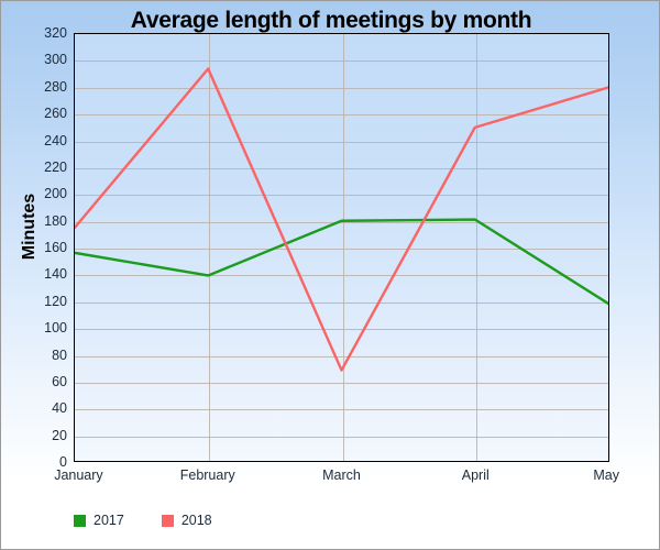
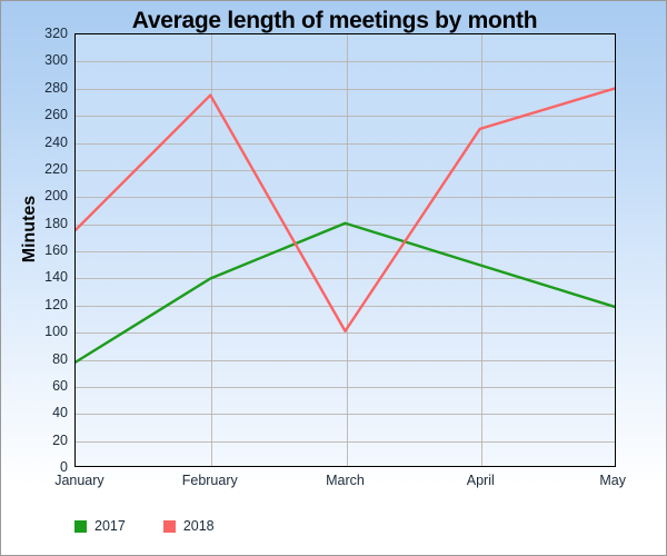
2017/January: 156 -> 77
2018/February: 294 -> 275
2018/March: 68 -> 100
2017/April: 181 -> 149
